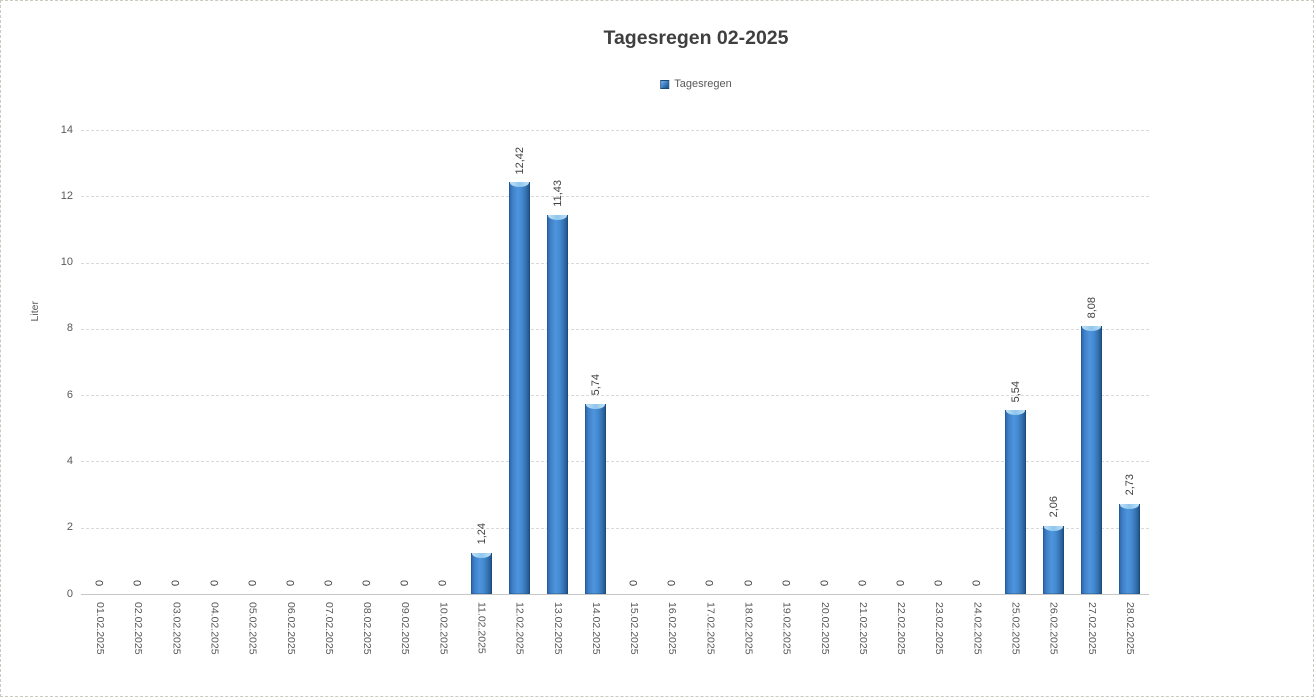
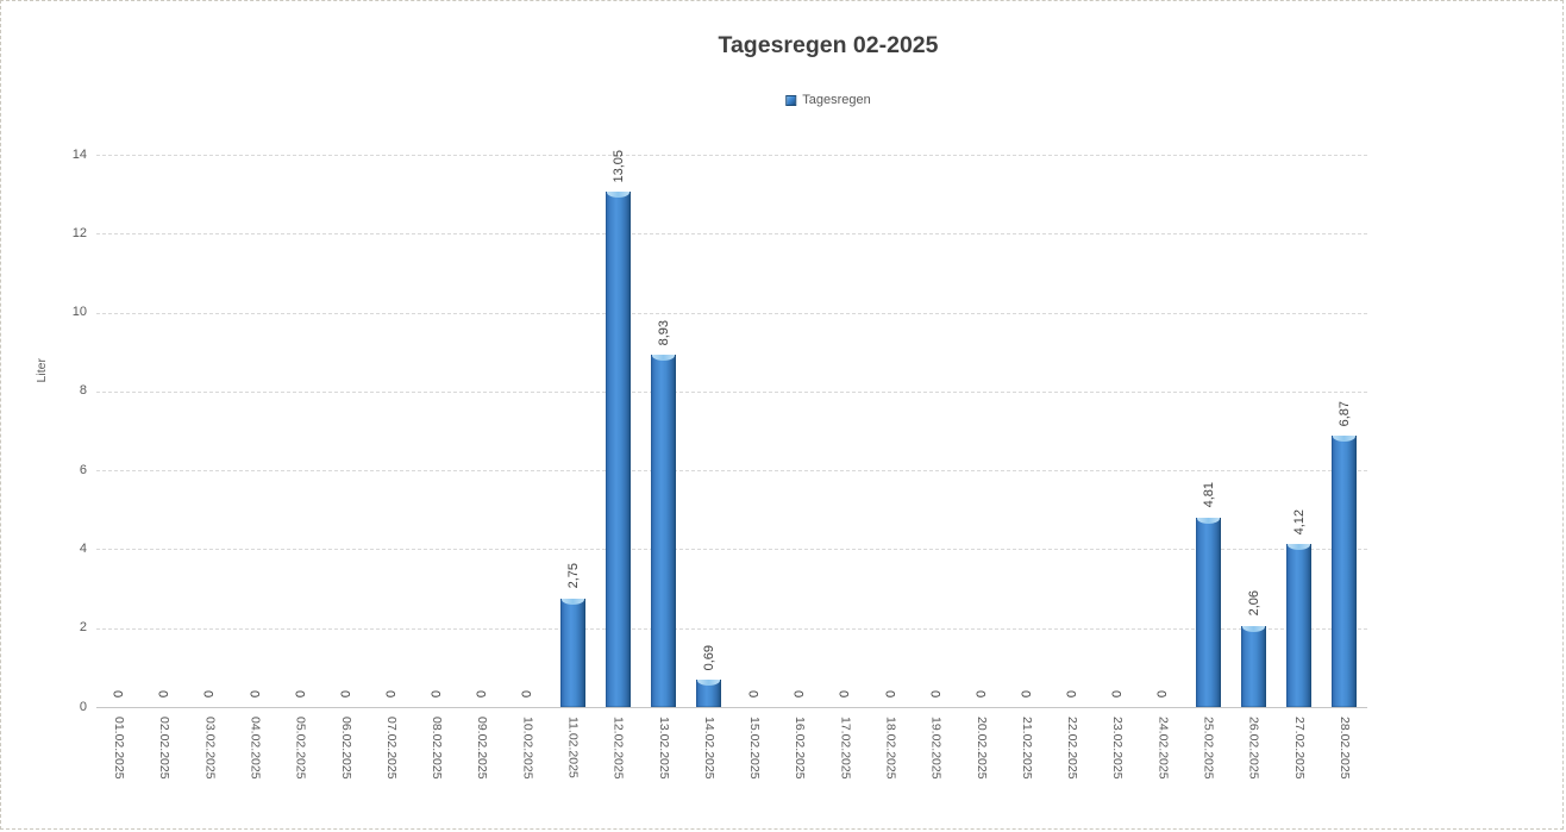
11.02.2025: 1,24 -> 2,75
12.02.2025: 12,42 -> 13,05
13.02.2025: 11,43 -> 8,93
14.02.2025: 5,74 -> 0,69
25.02.2025: 5,54 -> 4,81
27.02.2025: 8,08 -> 4,12
28.02.2025: 2,73 -> 6,87
